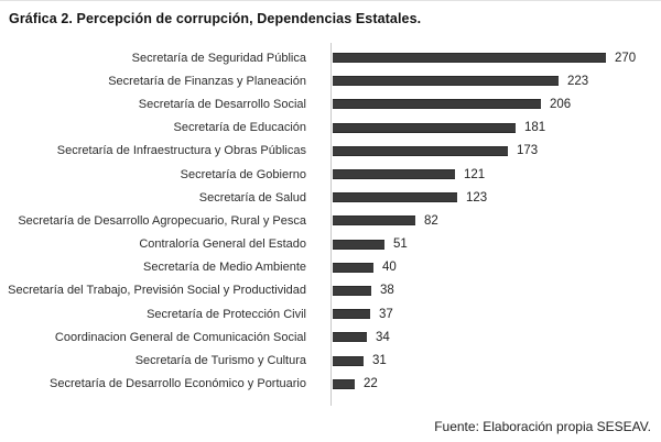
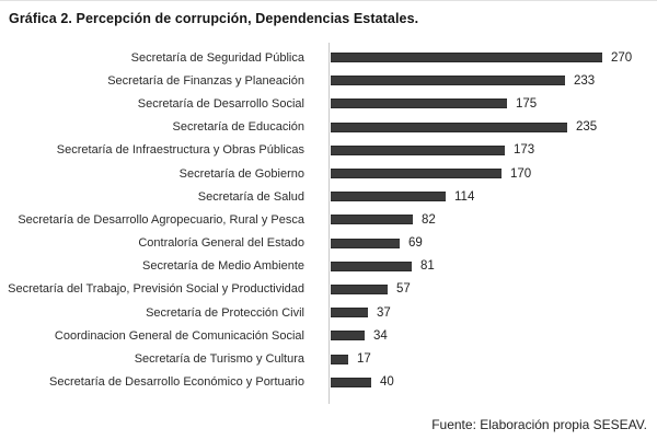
Secretaría de Finanzas y Planeación: 223 -> 233
Secretaría de Desarrollo Social: 206 -> 175
Secretaría de Educación: 181 -> 235
Secretaría de Gobierno: 121 -> 170
Secretaría de Salud: 123 -> 114
Contraloría General del Estado: 51 -> 69
Secretaría de Medio Ambiente: 40 -> 81
Secretaría del Trabajo, Previsión Social y Productividad: 38 -> 57
Secretaría de Turismo y Cultura: 31 -> 17
Secretaría de Desarrollo Económico y Portuario: 22 -> 40
